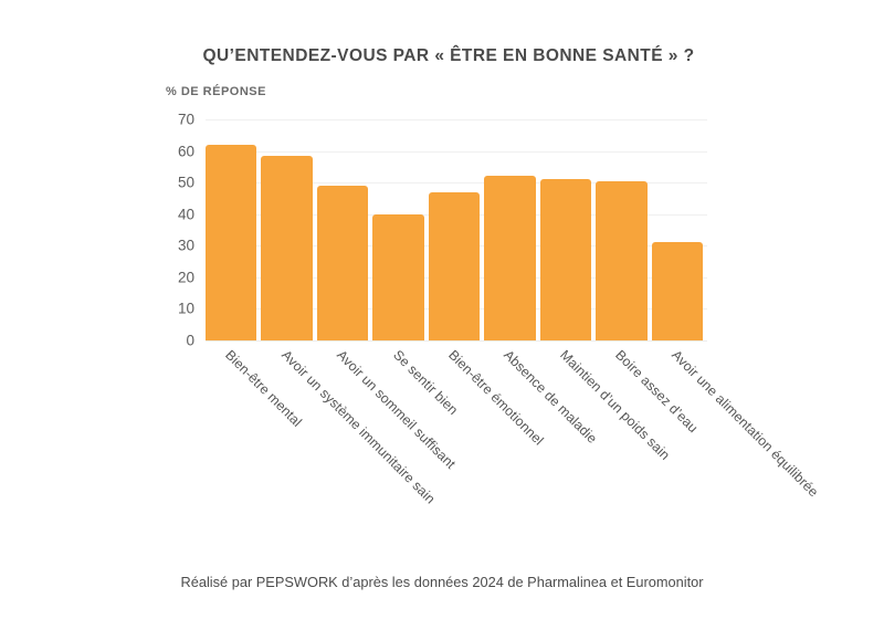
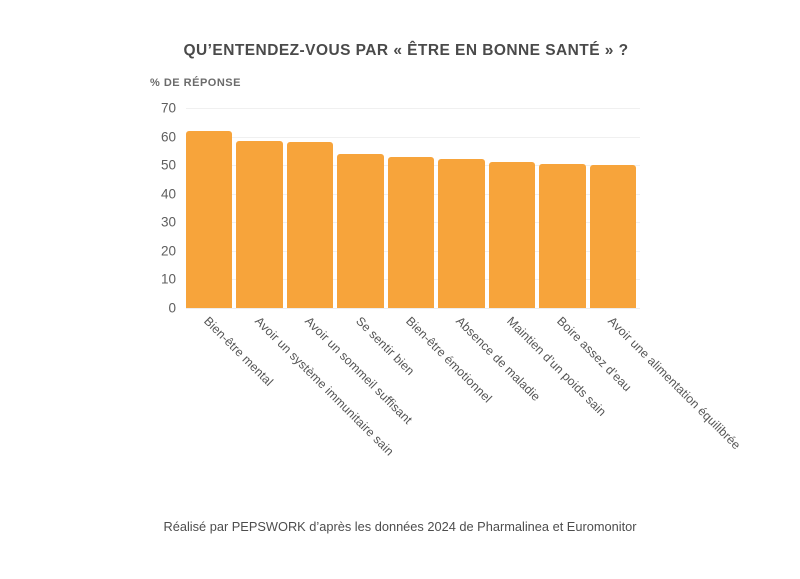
Avoir un sommeil suffisant: 49 -> 58
Se sentir bien: 40 -> 54
Bien-être émotionnel: 47 -> 53
Avoir une alimentation équilibrée: 31 -> 50
